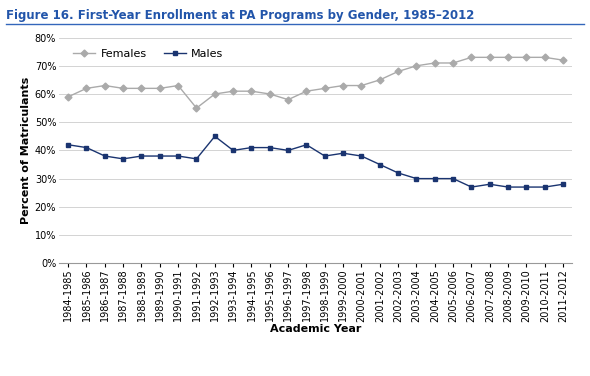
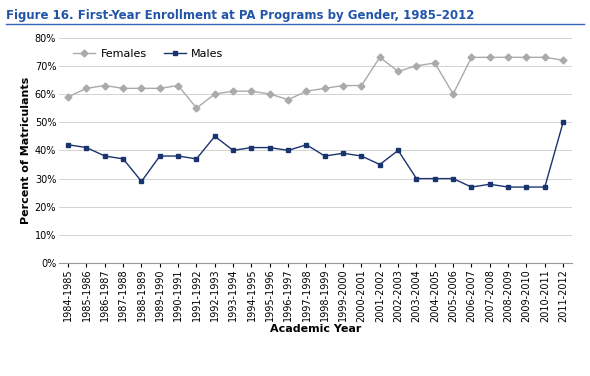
Males/1988-1989: 38% -> 29%
Females/2001-2002: 65% -> 73%
Males/2002-2003: 32% -> 40%
Females/2005-2006: 71% -> 60%
Males/2011-2012: 28% -> 50%
